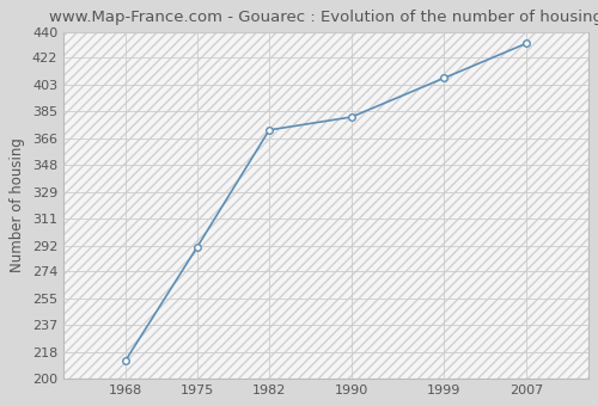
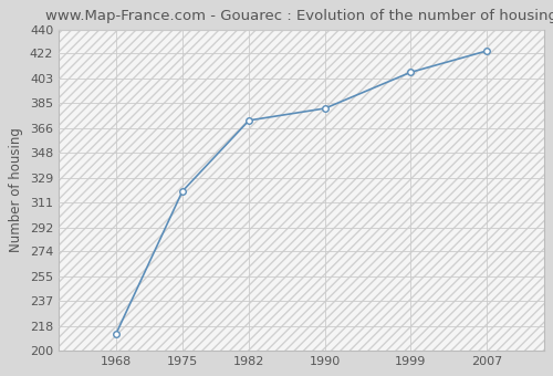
1975: 291 -> 319
2007: 432 -> 424
